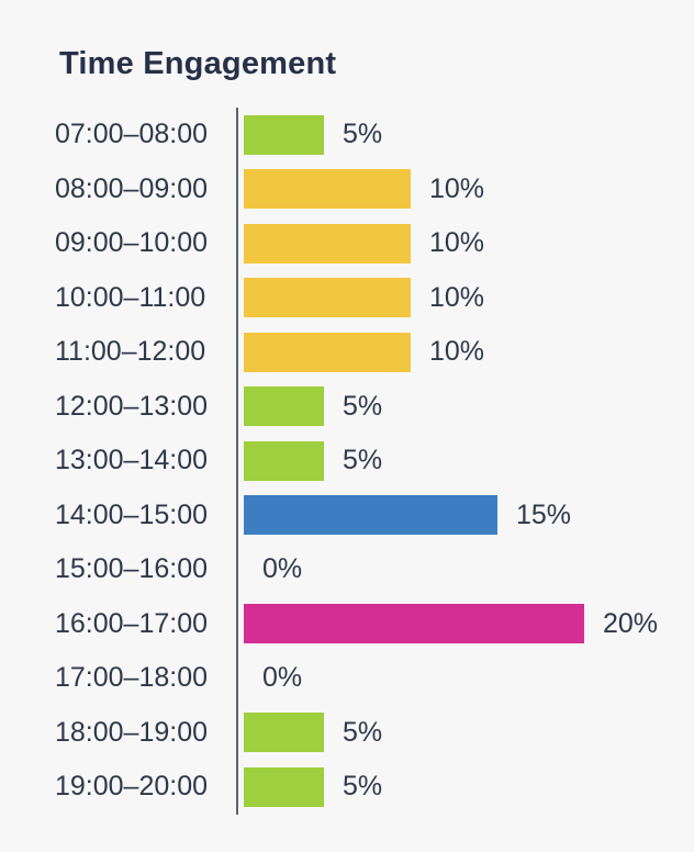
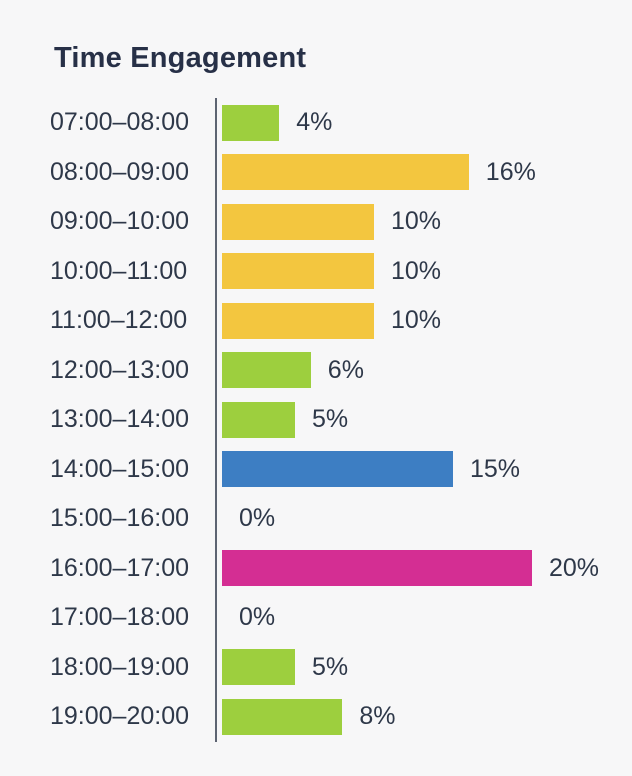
07:00–08:00: 5% -> 4%
08:00–09:00: 10% -> 16%
12:00–13:00: 5% -> 6%
19:00–20:00: 5% -> 8%
